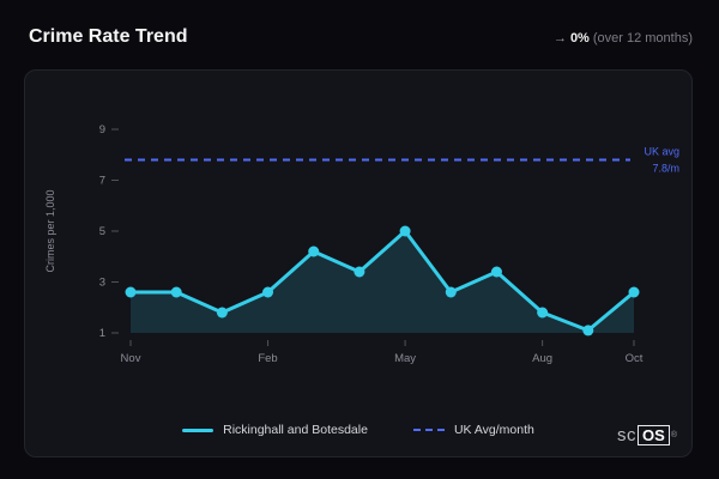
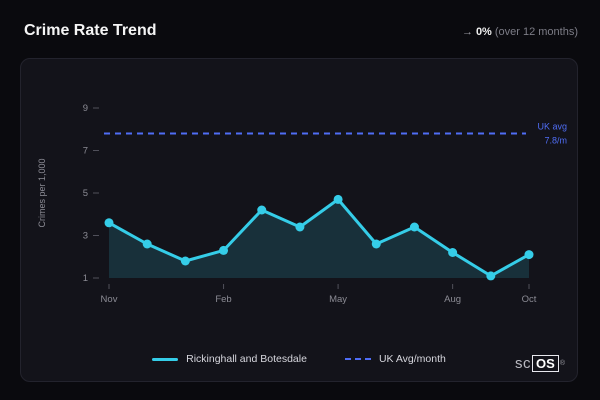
Nov: 2.6 -> 3.6
Feb: 2.6 -> 2.3
May: 5.0 -> 4.7
Aug: 1.8 -> 2.2
Oct: 2.6 -> 2.1
